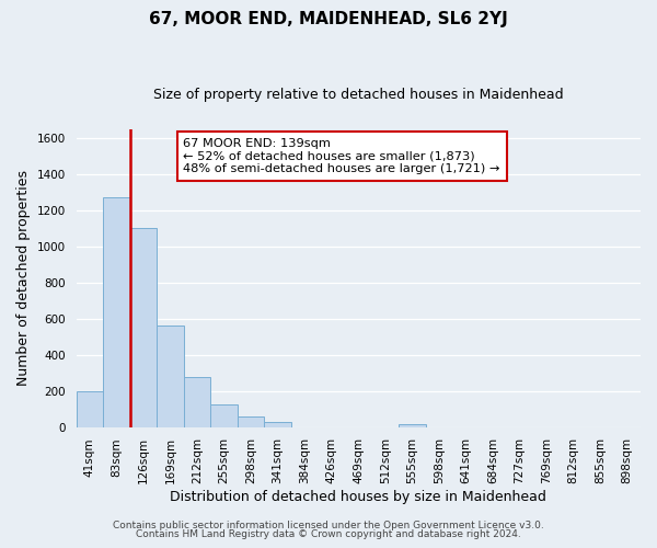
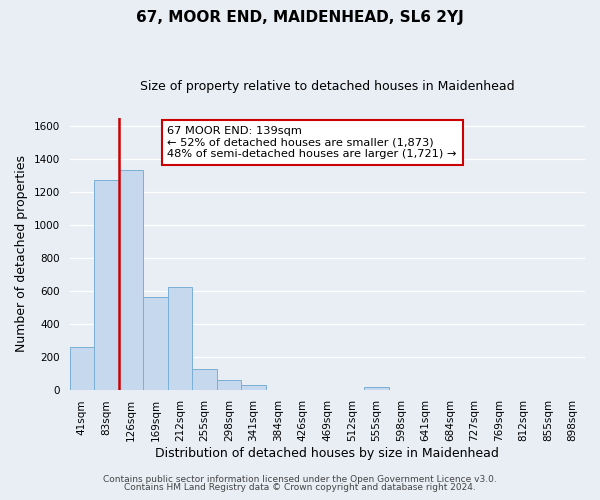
41sqm: 200 -> 260
126sqm: 1100 -> 1330
212sqm: 280 -> 620
